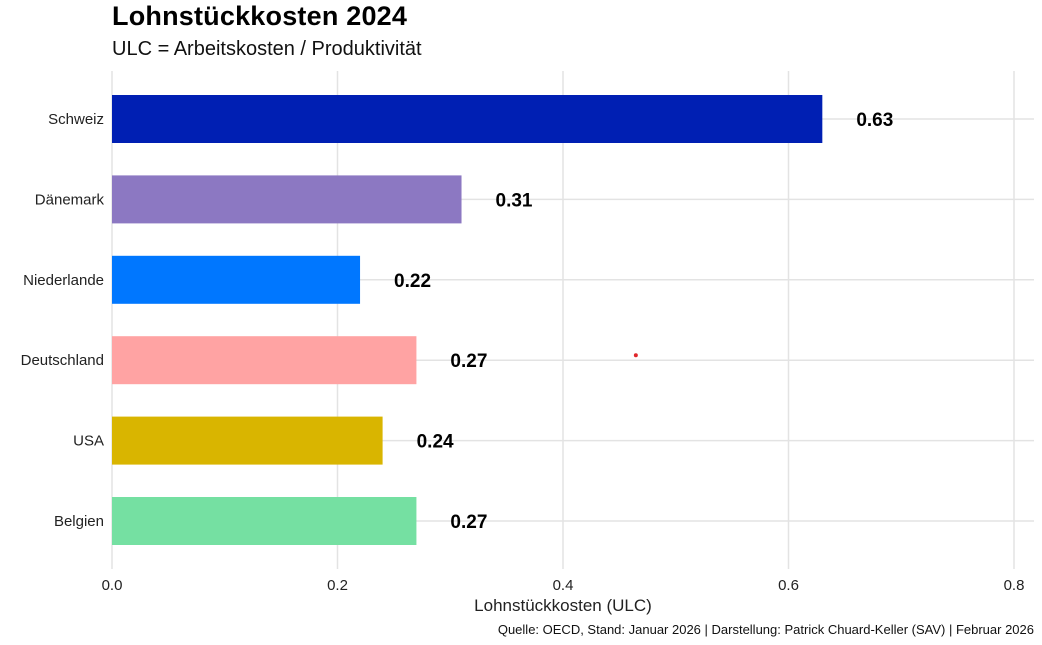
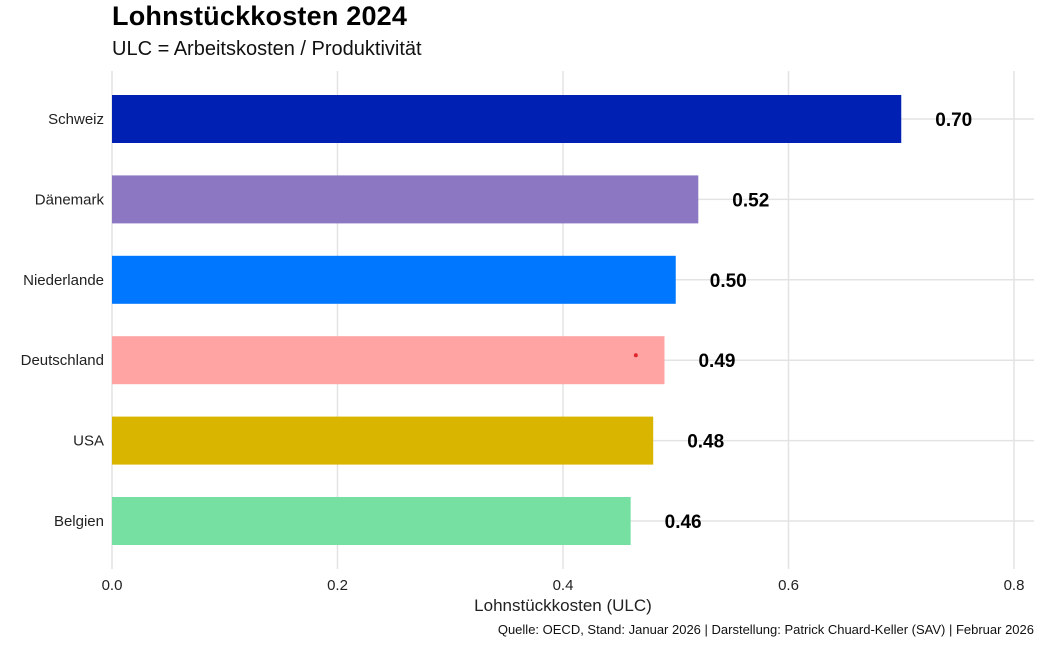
Schweiz: 0.63 -> 0.70
Dänemark: 0.31 -> 0.52
Niederlande: 0.22 -> 0.50
Deutschland: 0.27 -> 0.49
USA: 0.24 -> 0.48
Belgien: 0.27 -> 0.46
